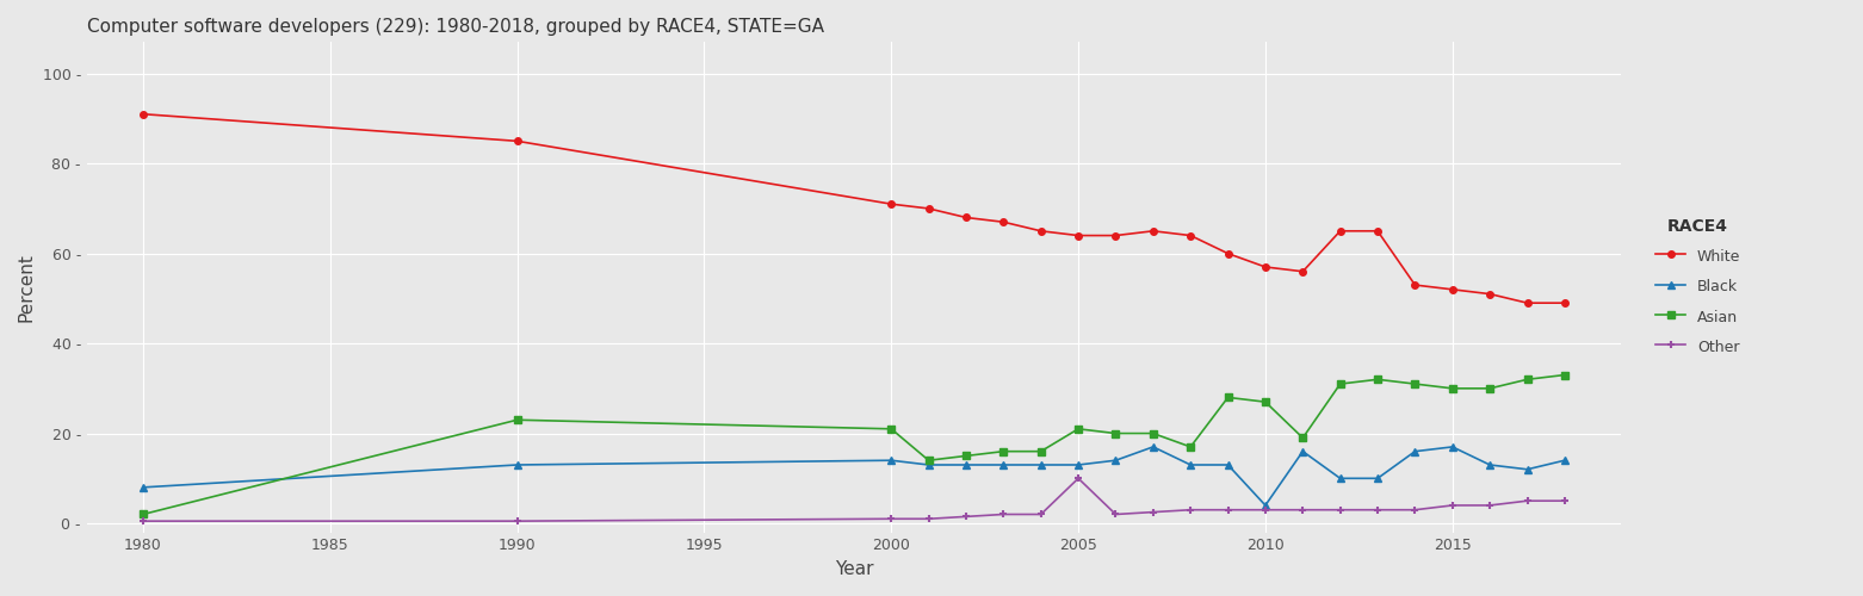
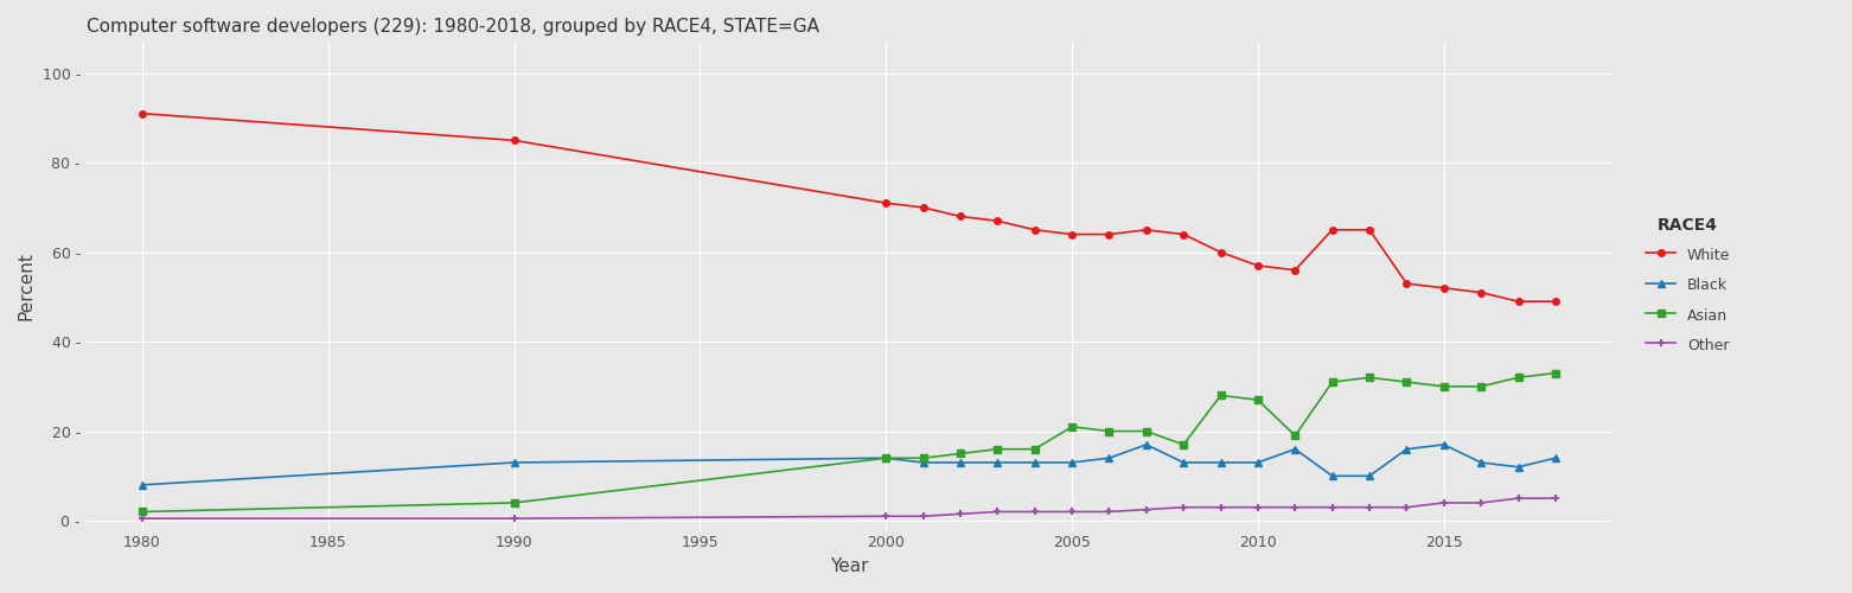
Asian/1990: 23 - -> 4 -
Asian/2000: 21 - -> 14 -
Other/2005: 10.0 - -> 2.0 -
Black/2010: 4 - -> 13 -
